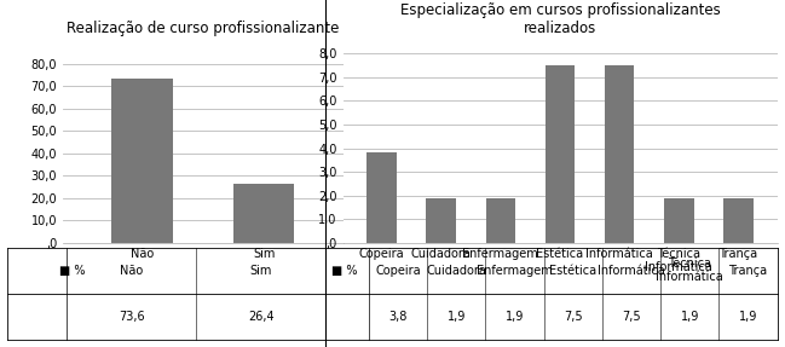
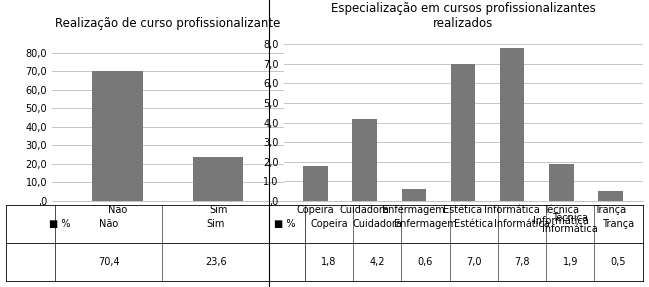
Realização de curso profissionalizante/Não: 73,6 -> 70,4
Realização de curso profissionalizante/Sim: 26,4 -> 23,6
Especialização em cursos profissionalizantes realizados/Copeira: 3,8 -> 1,8
Especialização em cursos profissionalizantes realizados/Cuidadora: 1,9 -> 4,2
Especialização em cursos profissionalizantes realizados/Enfermagem: 1,9 -> 0,6
Especialização em cursos profissionalizantes realizados/Estética: 7,5 -> 7,0
Especialização em cursos profissionalizantes realizados/Informática: 7,5 -> 7,8
Especialização em cursos profissionalizantes realizados/Trança: 1,9 -> 0,5
